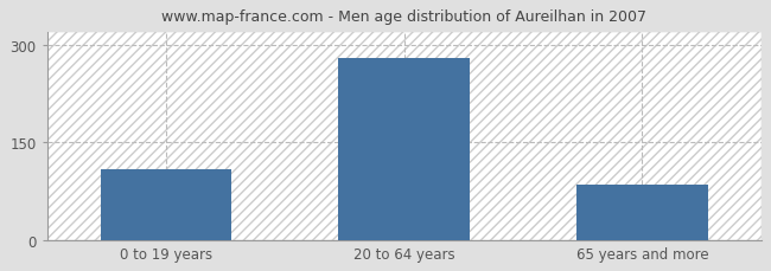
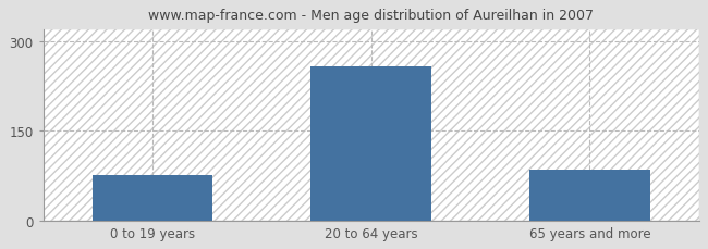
0 to 19 years: 108 -> 76
20 to 64 years: 280 -> 258
